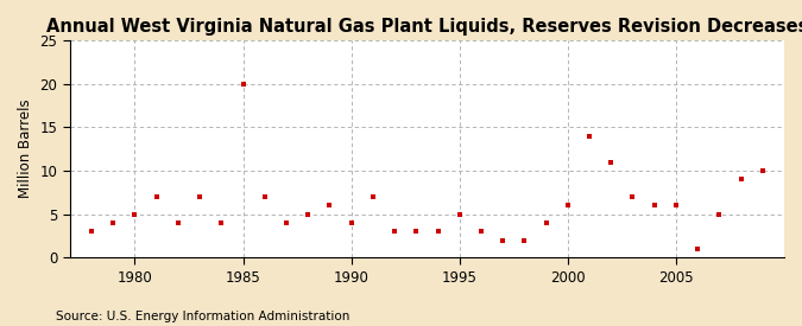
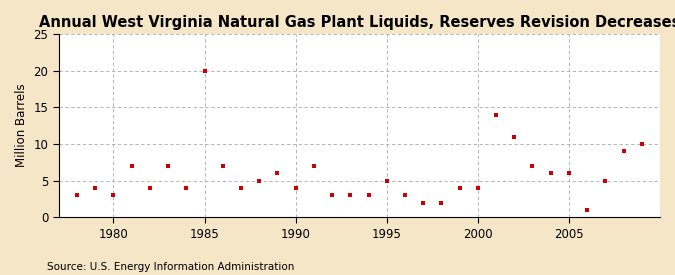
1980: 5 -> 3
2000: 6 -> 4
